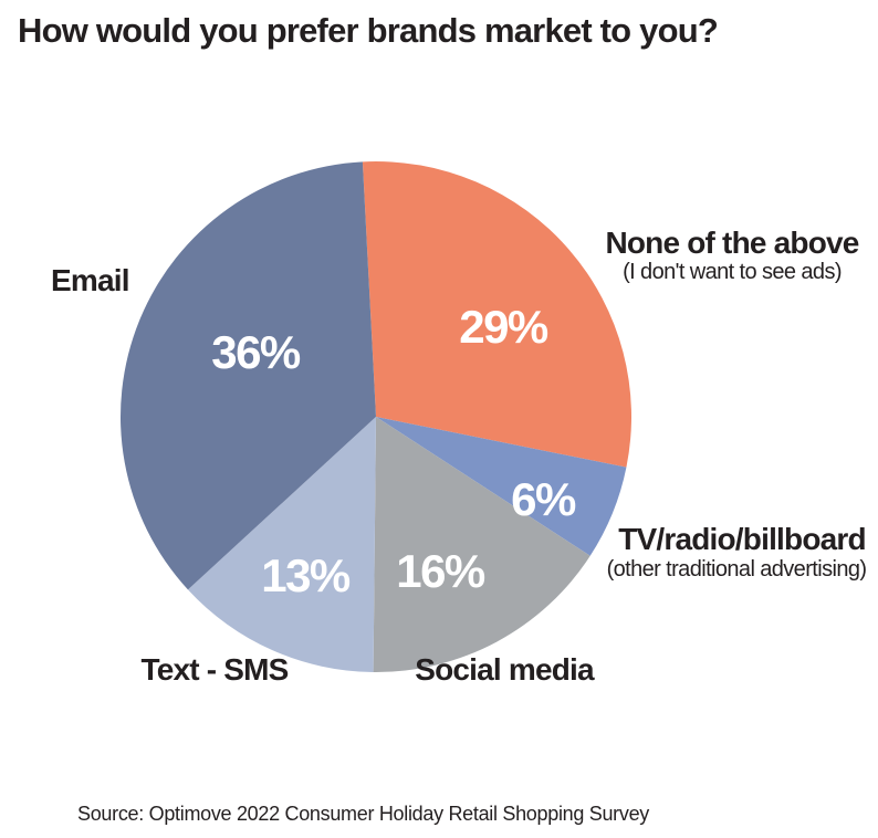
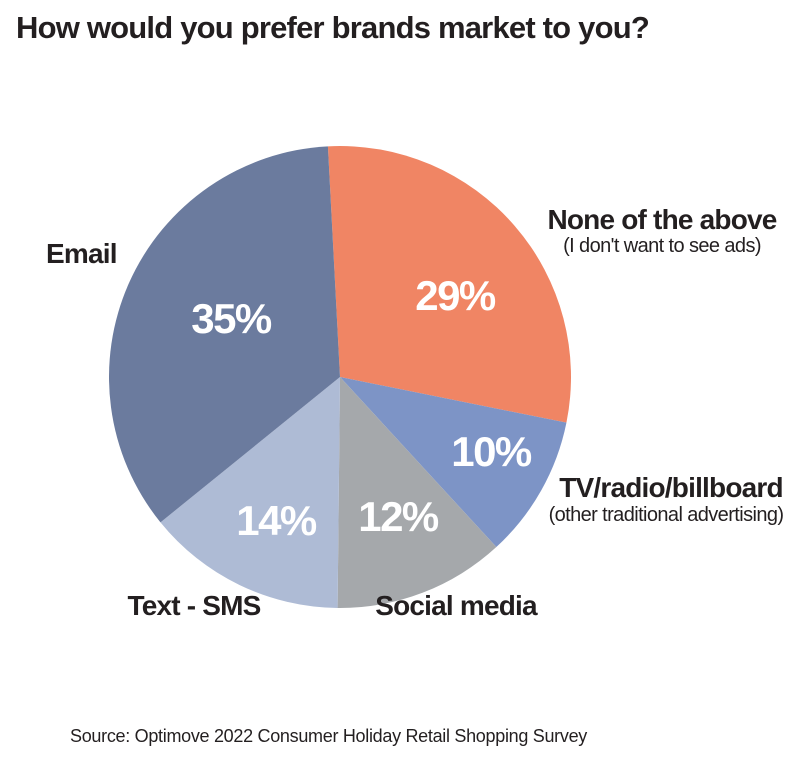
TV/radio/billboard: 6% -> 10%
Social media: 16% -> 12%
Text - SMS: 13% -> 14%
Email: 36% -> 35%
